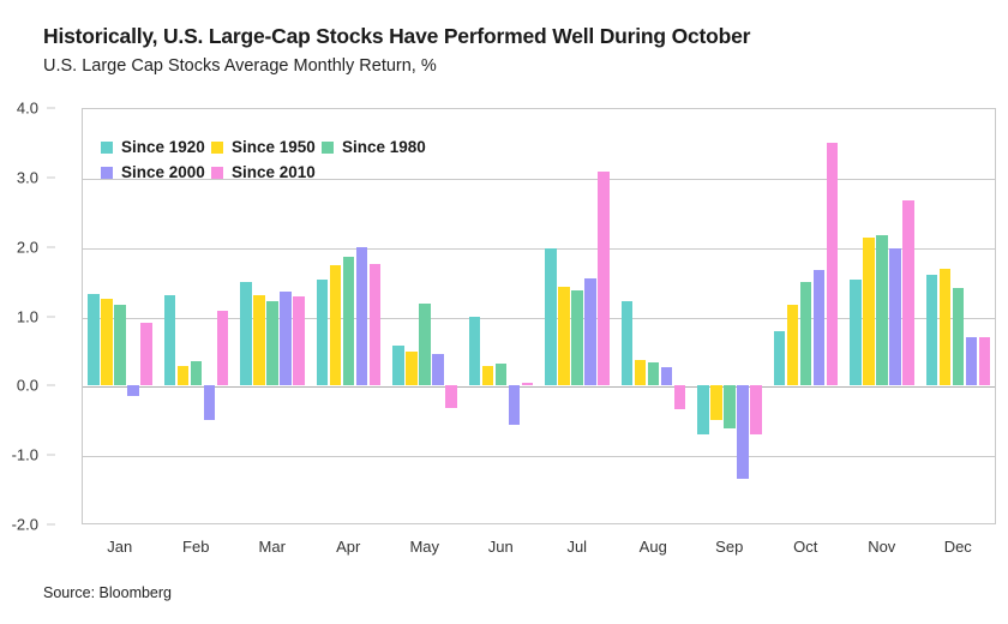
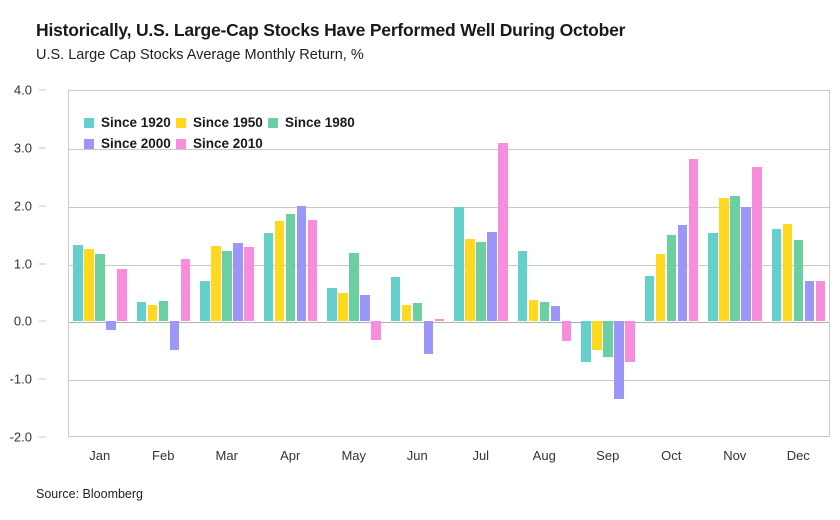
Since 1920/Feb: 1.3 -> 0.3
Since 1920/Mar: 1.5 -> 0.7
Since 1920/Jun: 1.0 -> 0.8
Since 2010/Oct: 3.5 -> 2.8
